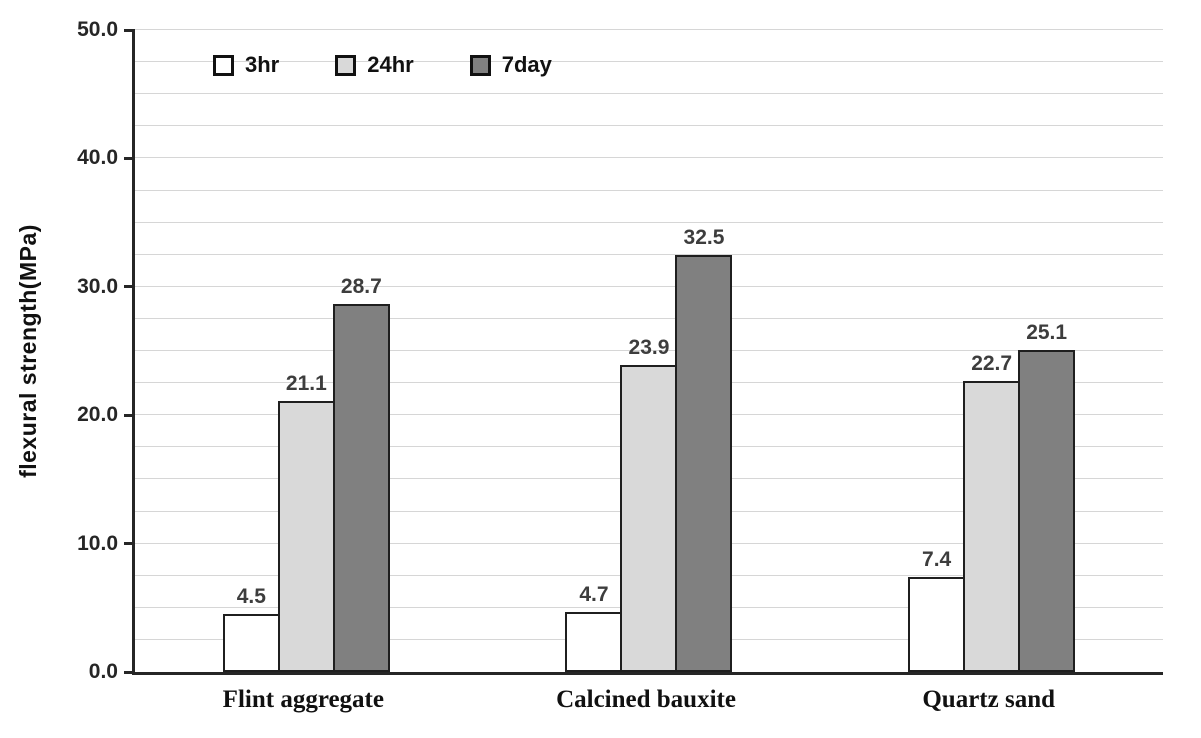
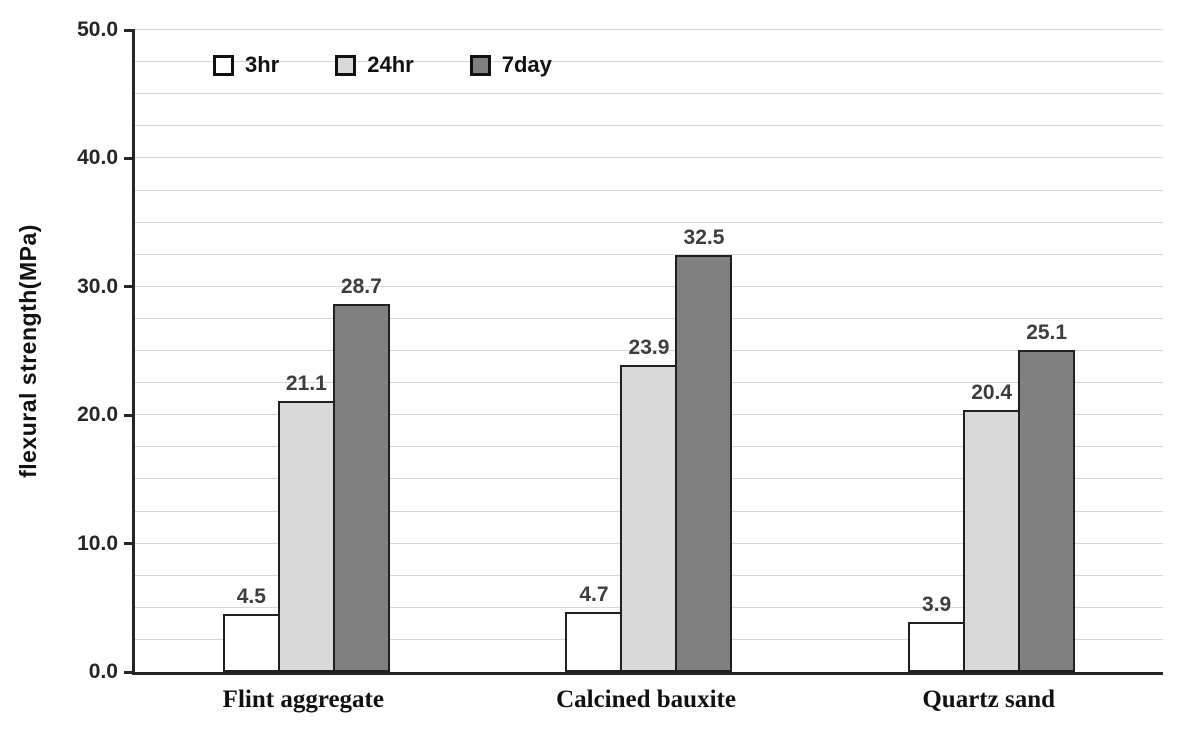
3hr/Quartz sand: 7.4 -> 3.9
24hr/Quartz sand: 22.7 -> 20.4
